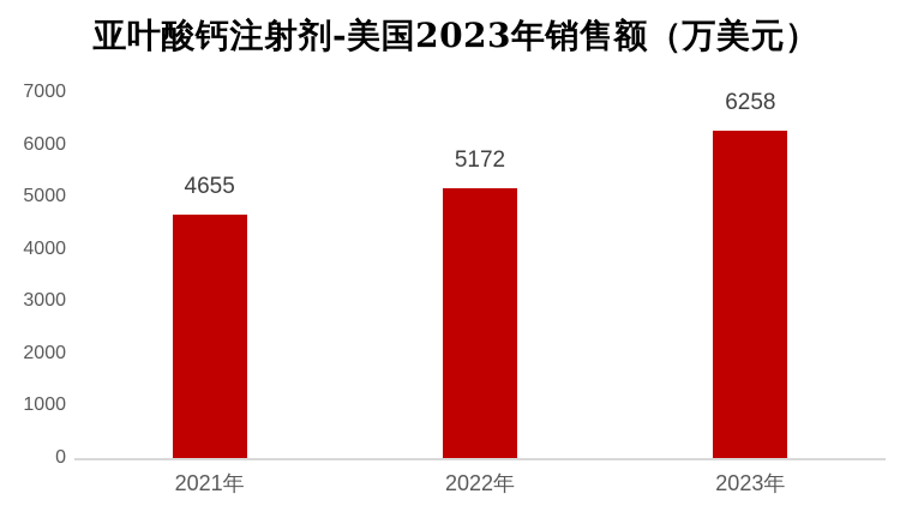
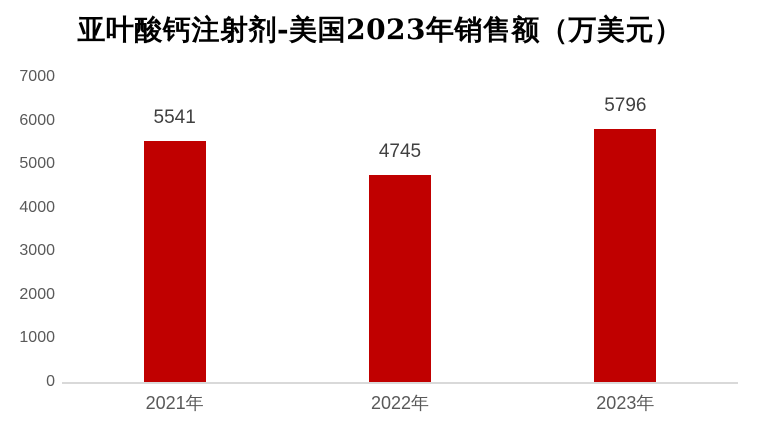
2021年: 4655 -> 5541
2022年: 5172 -> 4745
2023年: 6258 -> 5796
